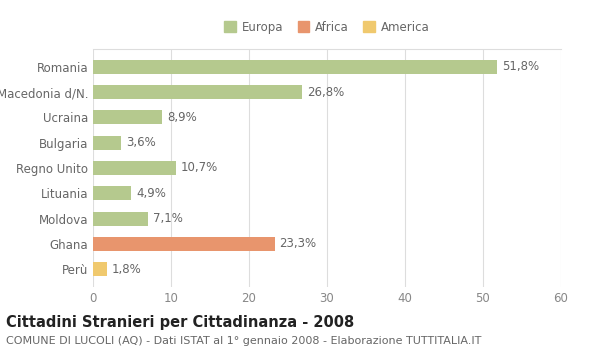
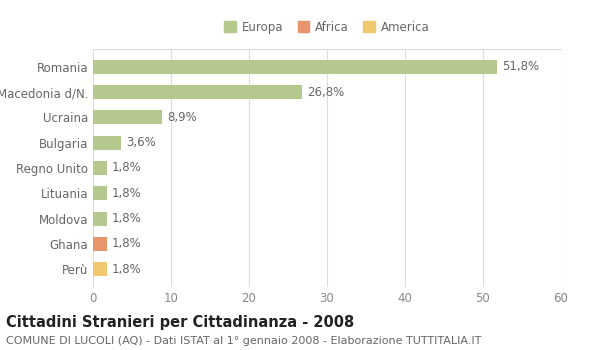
Regno Unito: 10,7% -> 1,8%
Lituania: 4,9% -> 1,8%
Moldova: 7,1% -> 1,8%
Ghana: 23,3% -> 1,8%
